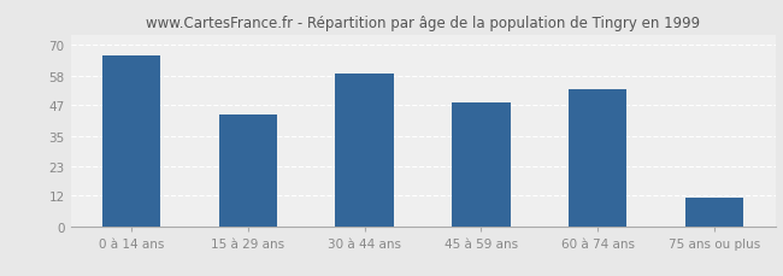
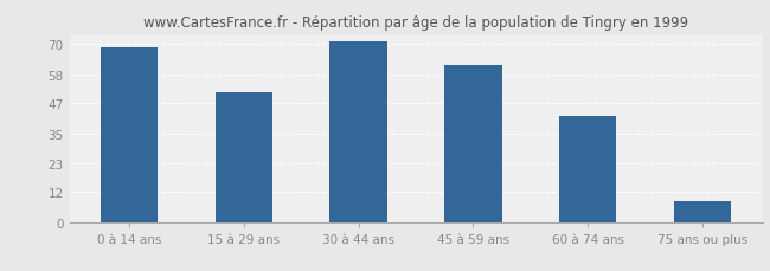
0 à 14 ans: 66 -> 69
15 à 29 ans: 43 -> 51
30 à 44 ans: 59 -> 71
45 à 59 ans: 48 -> 62
60 à 74 ans: 53 -> 42
75 ans ou plus: 11 -> 8
